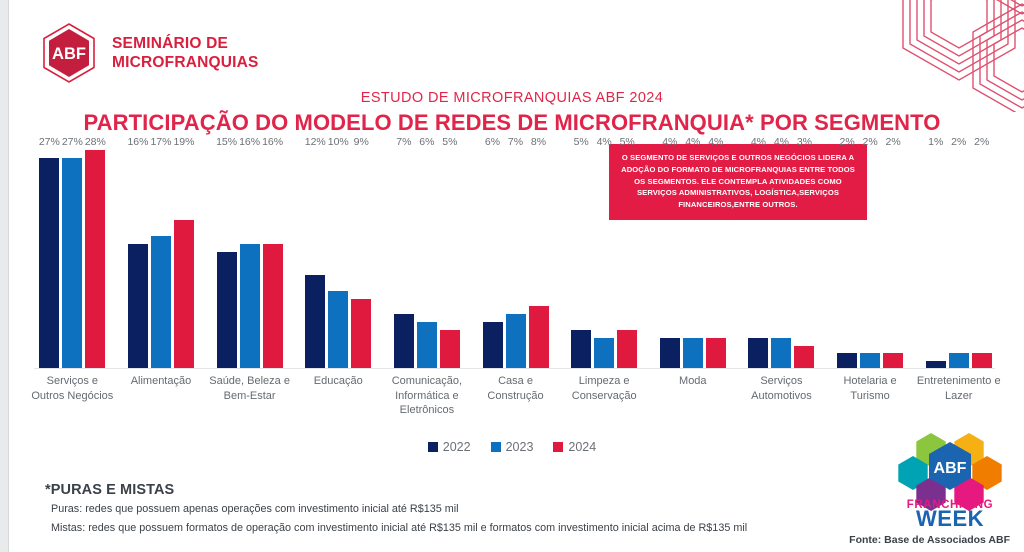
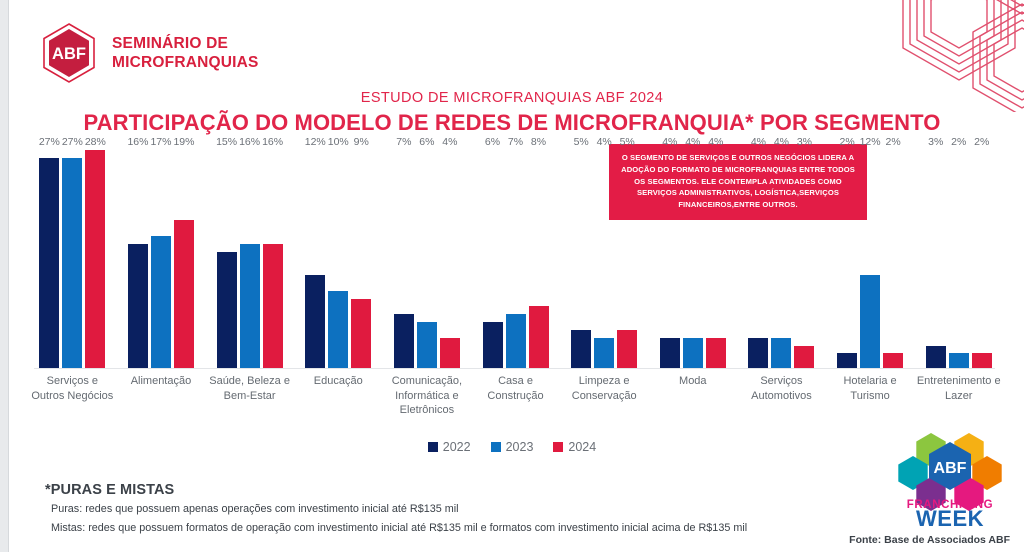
2024/Comunicação, Informática e Eletrônicos: 5% -> 4%
2023/Hotelaria e Turismo: 2% -> 12%
2022/Entretenimento e Lazer: 1% -> 3%
